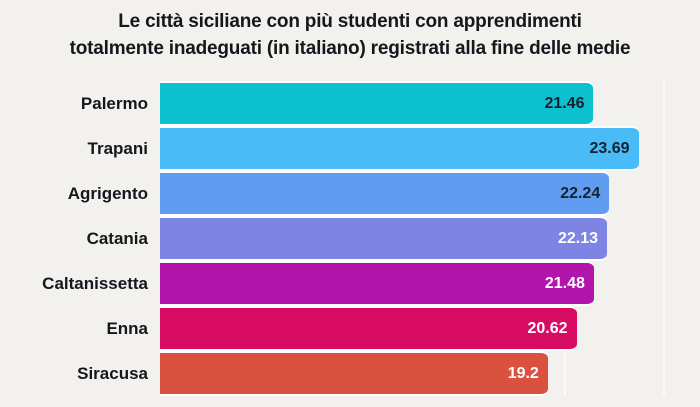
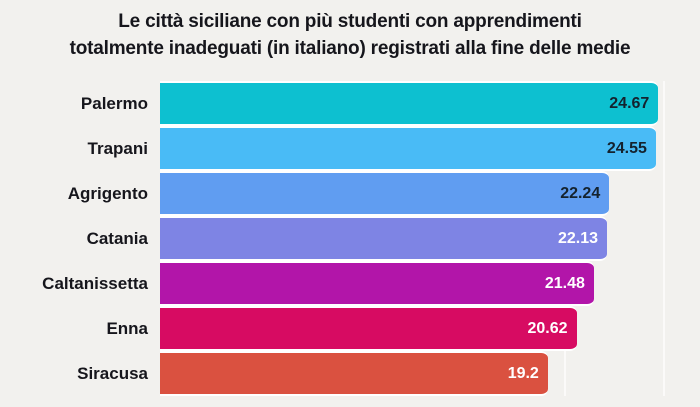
Palermo: 21.46 -> 24.67
Trapani: 23.69 -> 24.55
